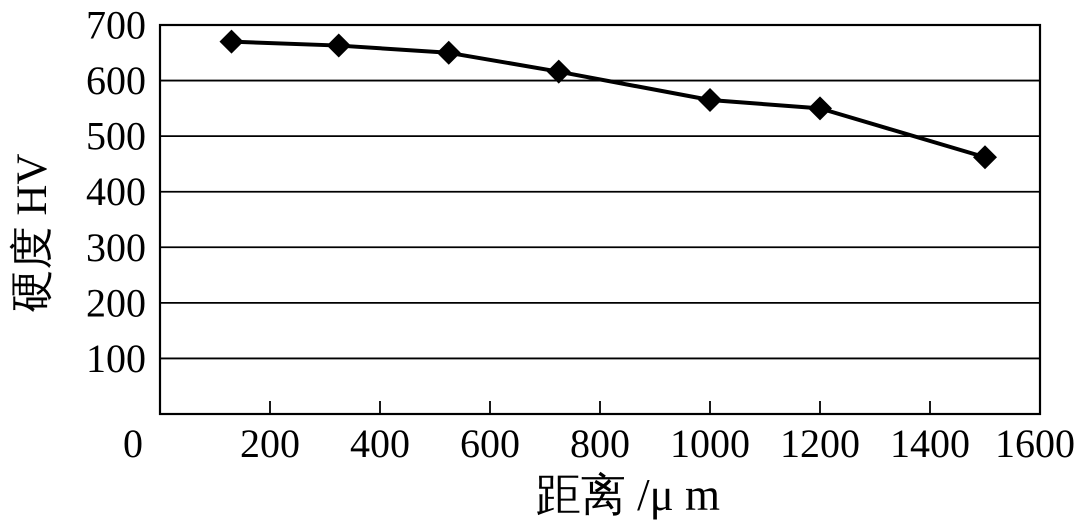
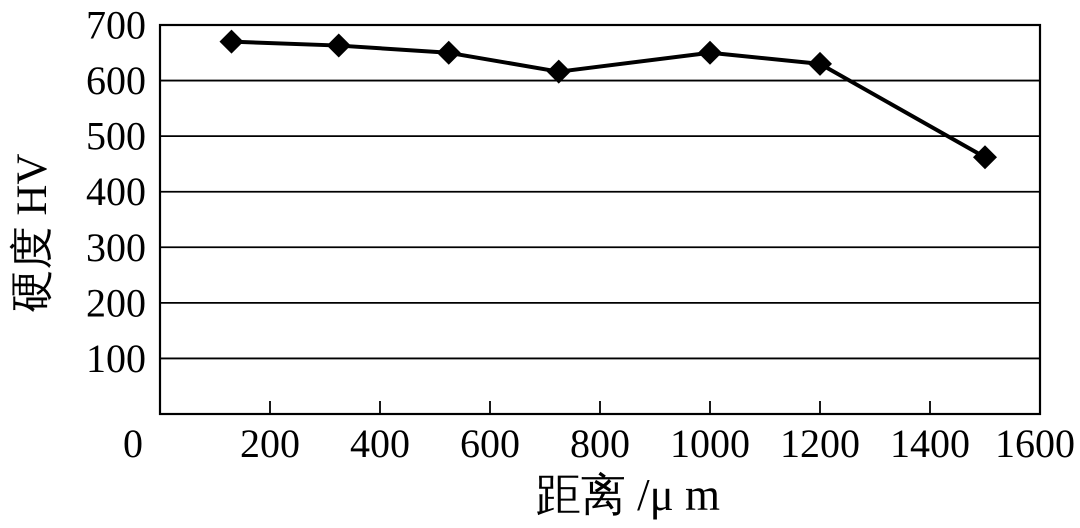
1000: 560 -> 650
1200: 550 -> 630
